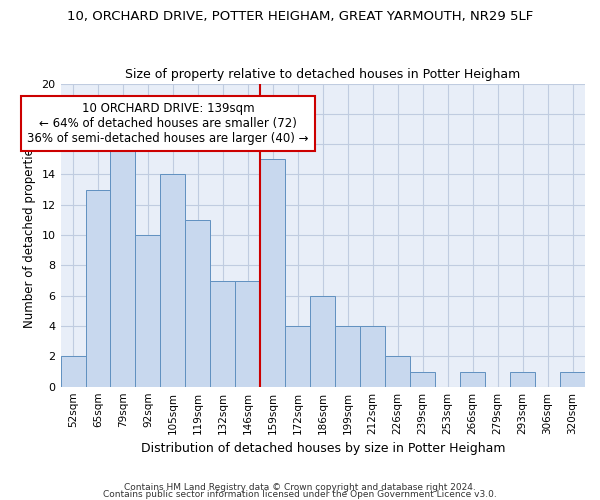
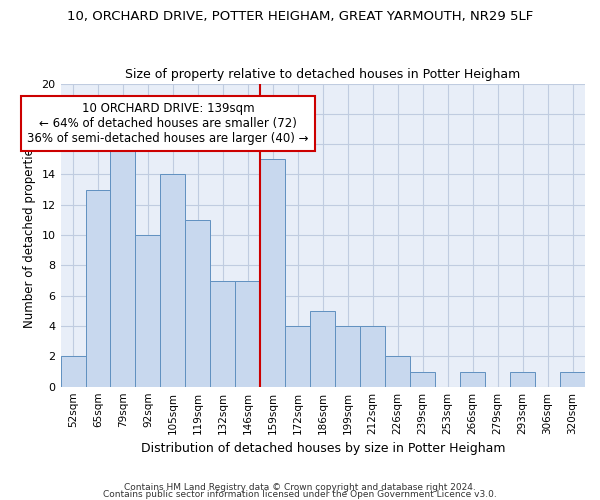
186sqm: 6 -> 5
